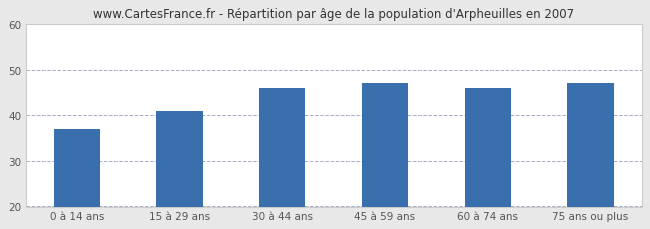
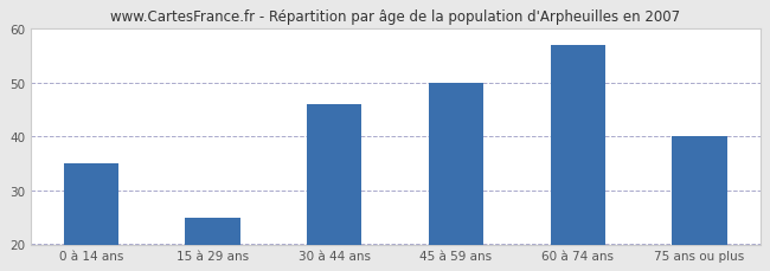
0 à 14 ans: 37 -> 35
15 à 29 ans: 41 -> 25
45 à 59 ans: 47 -> 50
60 à 74 ans: 46 -> 57
75 ans ou plus: 47 -> 40
